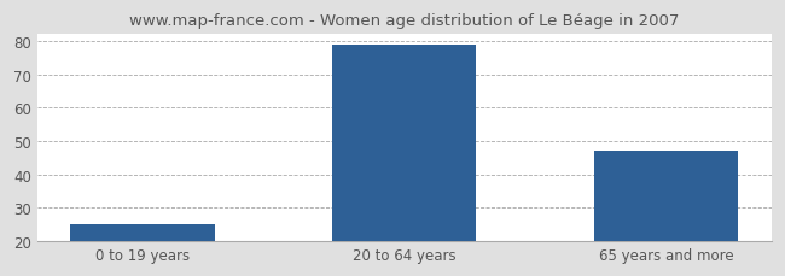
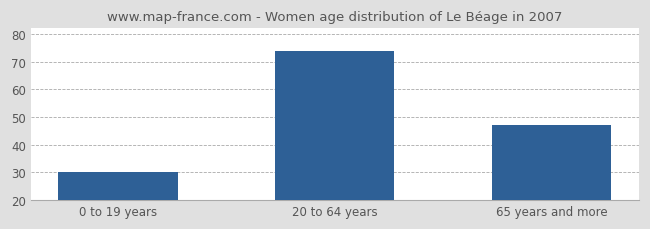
0 to 19 years: 25 -> 30
20 to 64 years: 79 -> 74
